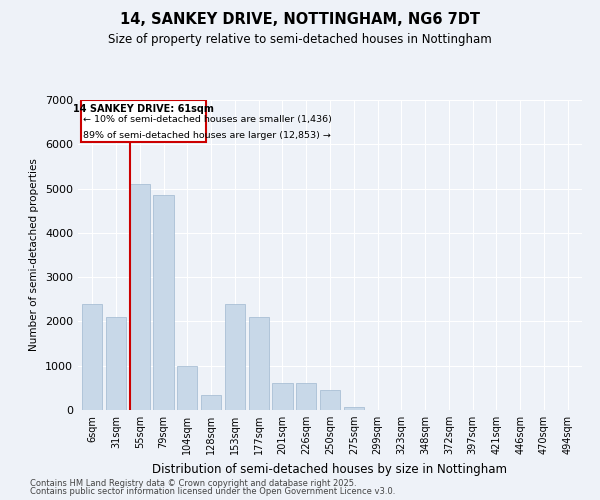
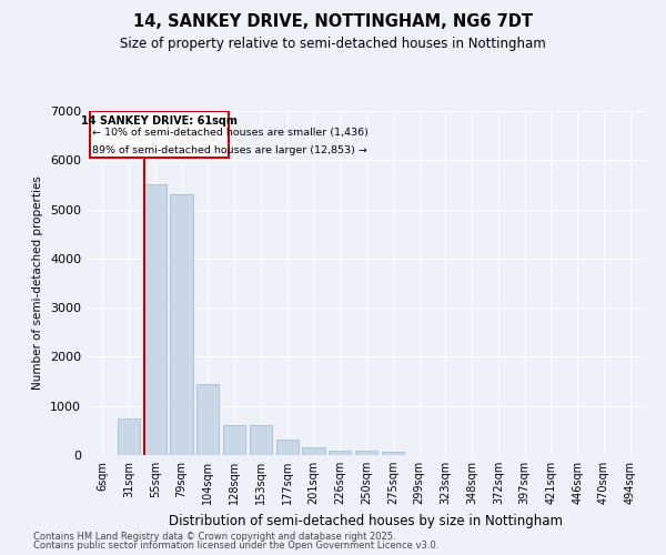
6sqm: 2400 -> 0
31sqm: 2100 -> 750
55sqm: 5100 -> 5500
79sqm: 4850 -> 5300
104sqm: 1000 -> 1450
128sqm: 350 -> 600
153sqm: 2400 -> 600
177sqm: 2100 -> 320
201sqm: 600 -> 150
226sqm: 600 -> 100
250sqm: 450 -> 80
